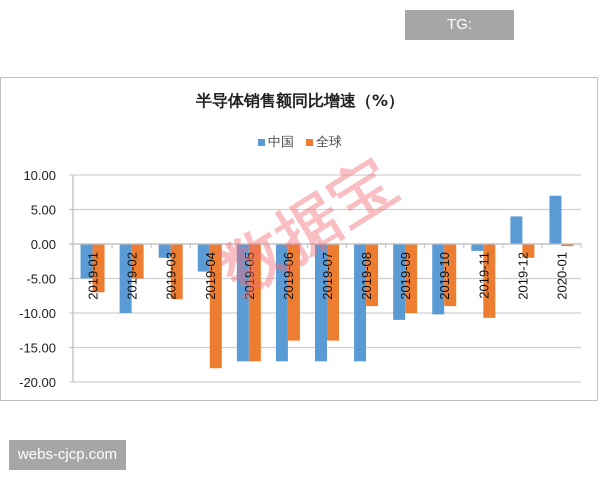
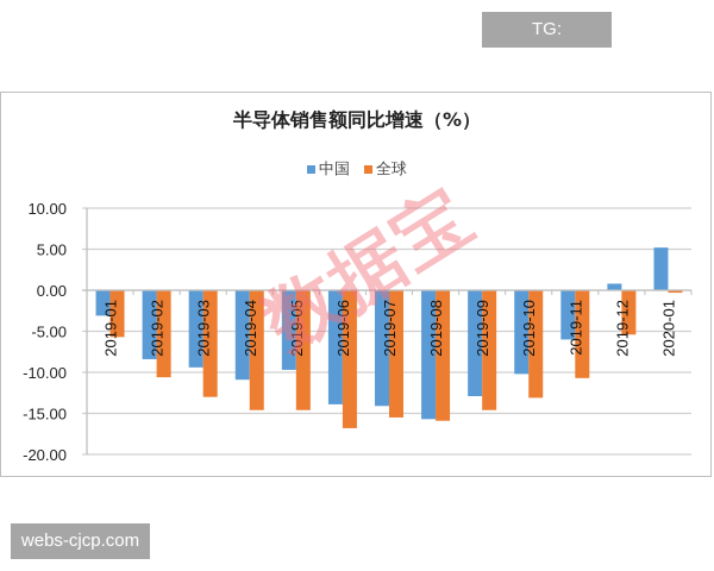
中国/2019-01: -5 -> -3
全球/2019-01: -7 -> -6
中国/2019-02: -10 -> -8
全球/2019-02: -5 -> -11
中国/2019-03: -2 -> -9
全球/2019-03: -8 -> -13
中国/2019-04: -4 -> -11
全球/2019-04: -18 -> -15
中国/2019-05: -17 -> -10
全球/2019-05: -17 -> -15
中国/2019-06: -17 -> -14
全球/2019-06: -14 -> -17
中国/2019-07: -17 -> -14
全球/2019-07: -14 -> -16
中国/2019-08: -17 -> -16
全球/2019-08: -9 -> -16
中国/2019-09: -11 -> -13
全球/2019-09: -10 -> -15
全球/2019-10: -9 -> -13
中国/2019-11: -1 -> -6
中国/2019-12: 4 -> 1
全球/2019-12: -2 -> -5
中国/2020-01: 7 -> 5
